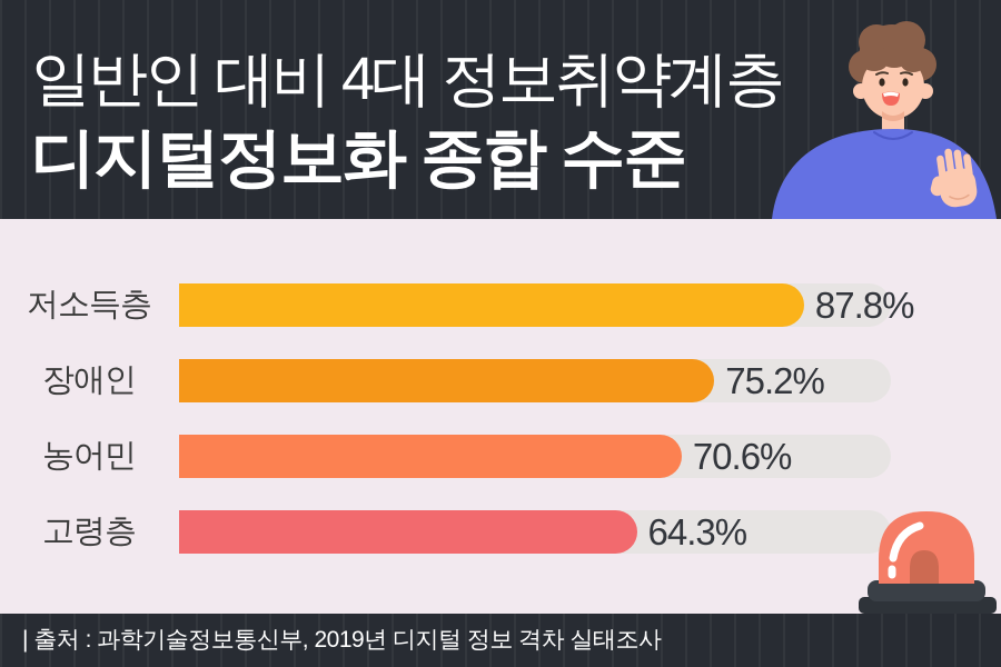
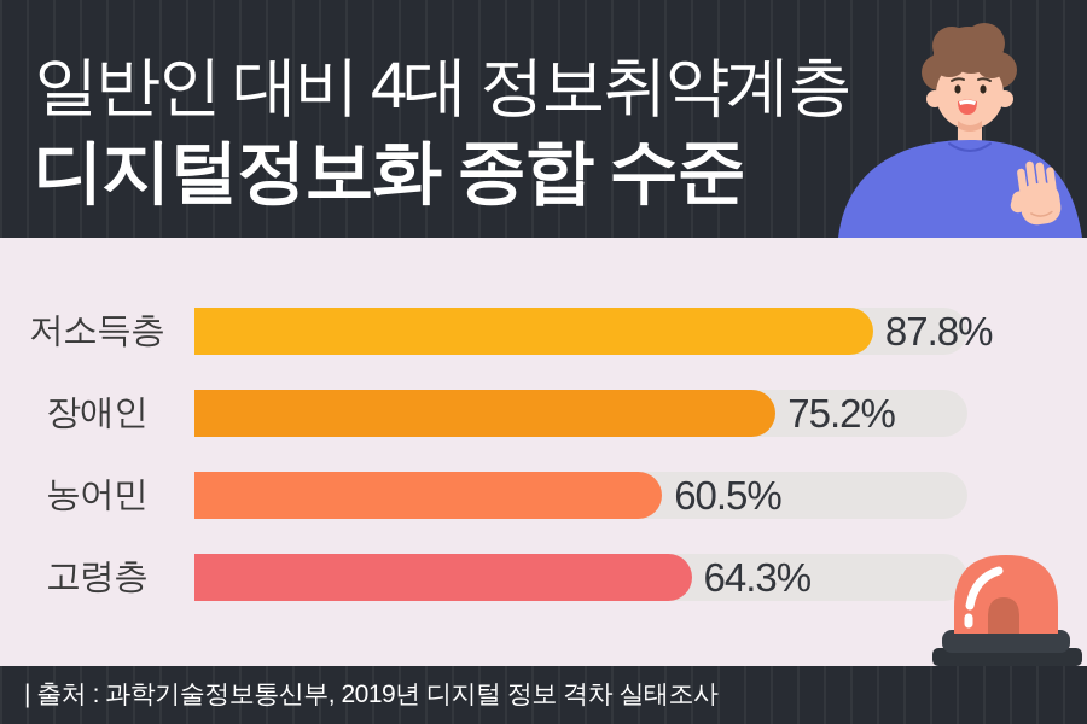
농어민: 70.6% -> 60.5%
